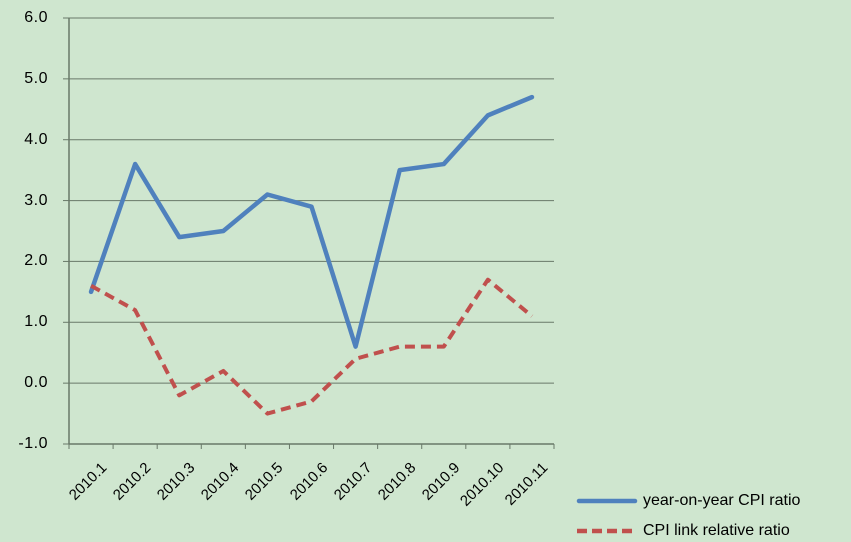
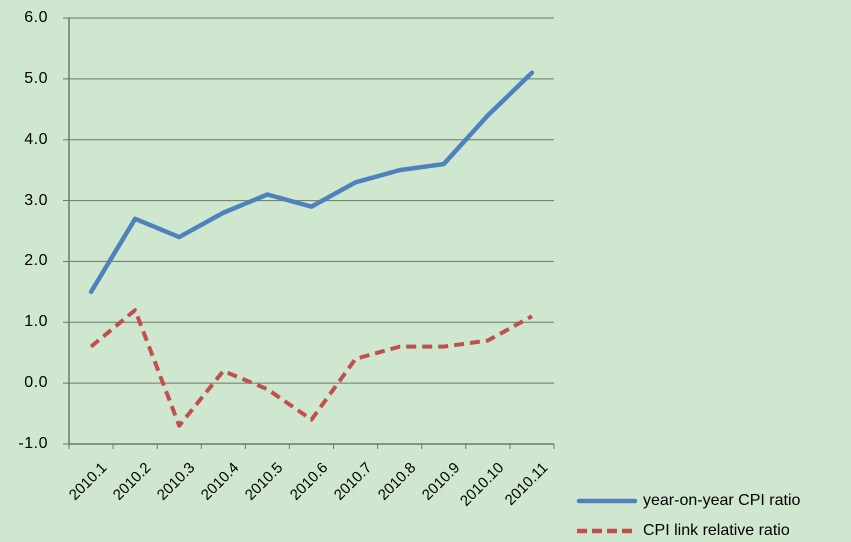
CPI link relative ratio/2010.1: 1.6 -> 0.6
year-on-year CPI ratio/2010.2: 3.6 -> 2.7
CPI link relative ratio/2010.3: -0.2 -> -0.7
year-on-year CPI ratio/2010.4: 2.5 -> 2.8
CPI link relative ratio/2010.5: -0.5 -> -0.1
CPI link relative ratio/2010.6: -0.3 -> -0.6
year-on-year CPI ratio/2010.7: 0.6 -> 3.3
CPI link relative ratio/2010.10: 1.7 -> 0.7
year-on-year CPI ratio/2010.11: 4.7 -> 5.1
